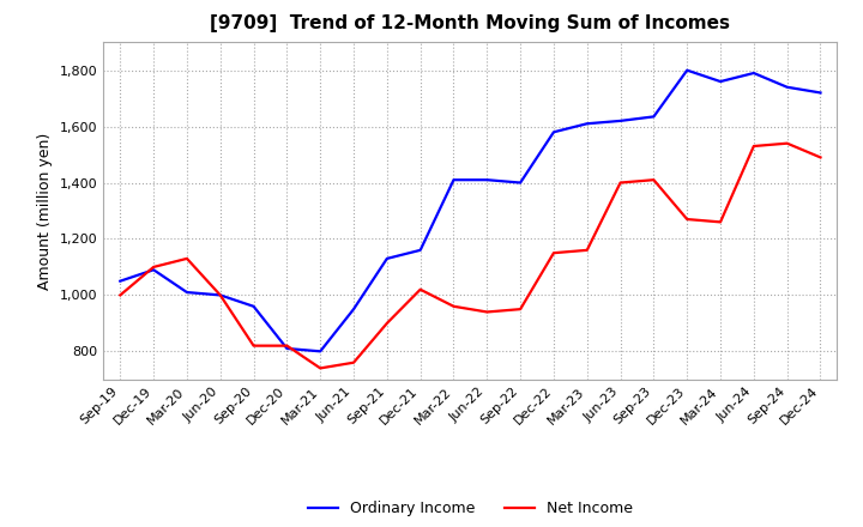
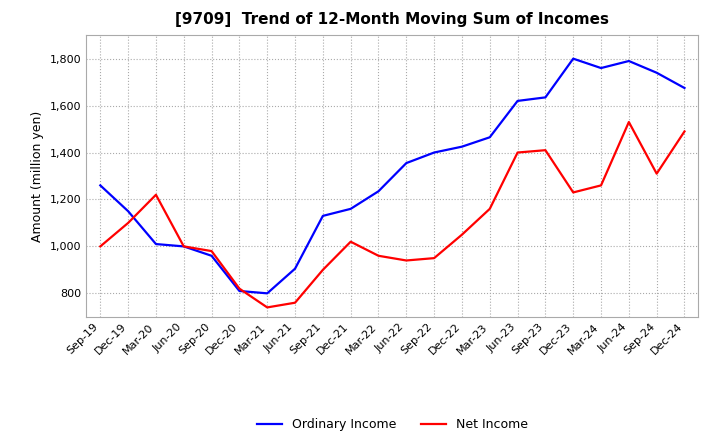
Ordinary Income/Sep-19: 1,050 -> 1,260
Ordinary Income/Dec-19: 1,090 -> 1,150
Net Income/Mar-20: 1,130 -> 1,220
Net Income/Sep-20: 820 -> 980
Ordinary Income/Jun-21: 950 -> 905
Ordinary Income/Mar-22: 1,410 -> 1,235
Ordinary Income/Jun-22: 1,410 -> 1,355
Ordinary Income/Dec-22: 1,580 -> 1,425
Net Income/Dec-22: 1,150 -> 1,050
Ordinary Income/Mar-23: 1,610 -> 1,465
Net Income/Dec-23: 1,270 -> 1,230
Net Income/Sep-24: 1,540 -> 1,310
Ordinary Income/Dec-24: 1,720 -> 1,675
